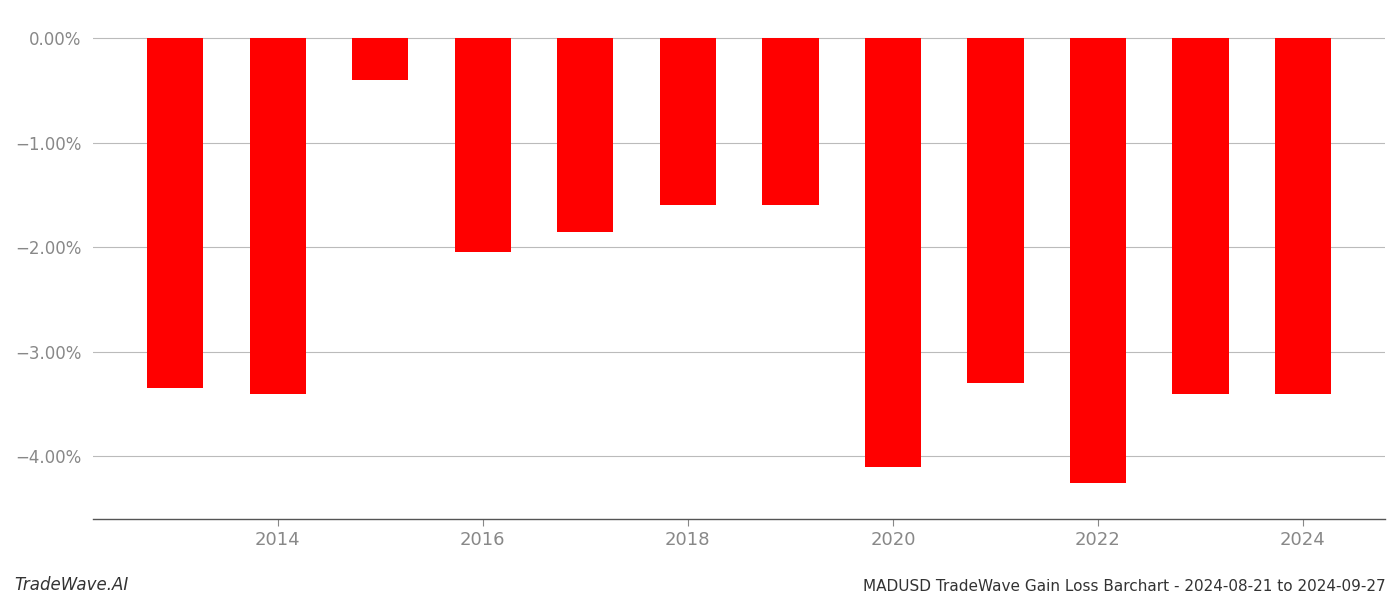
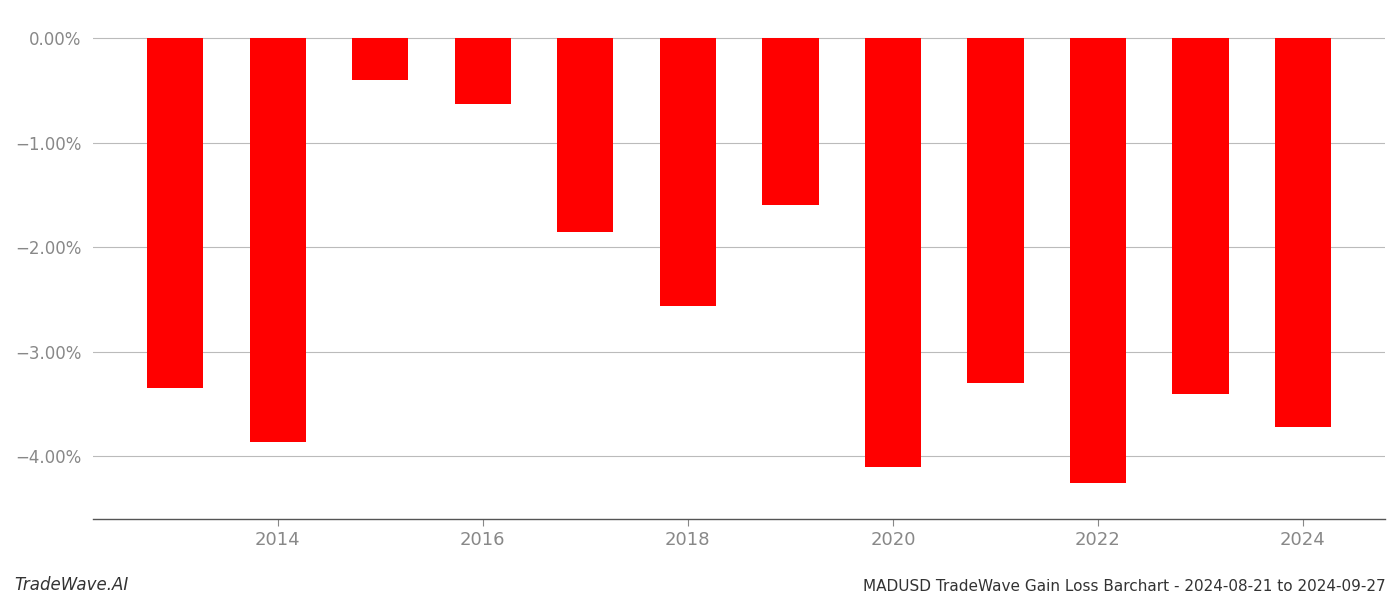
2014: -3.40% -> -3.86%
2016: -2.05% -> -0.63%
2018: -1.60% -> -2.56%
2024: -3.40% -> -3.72%
